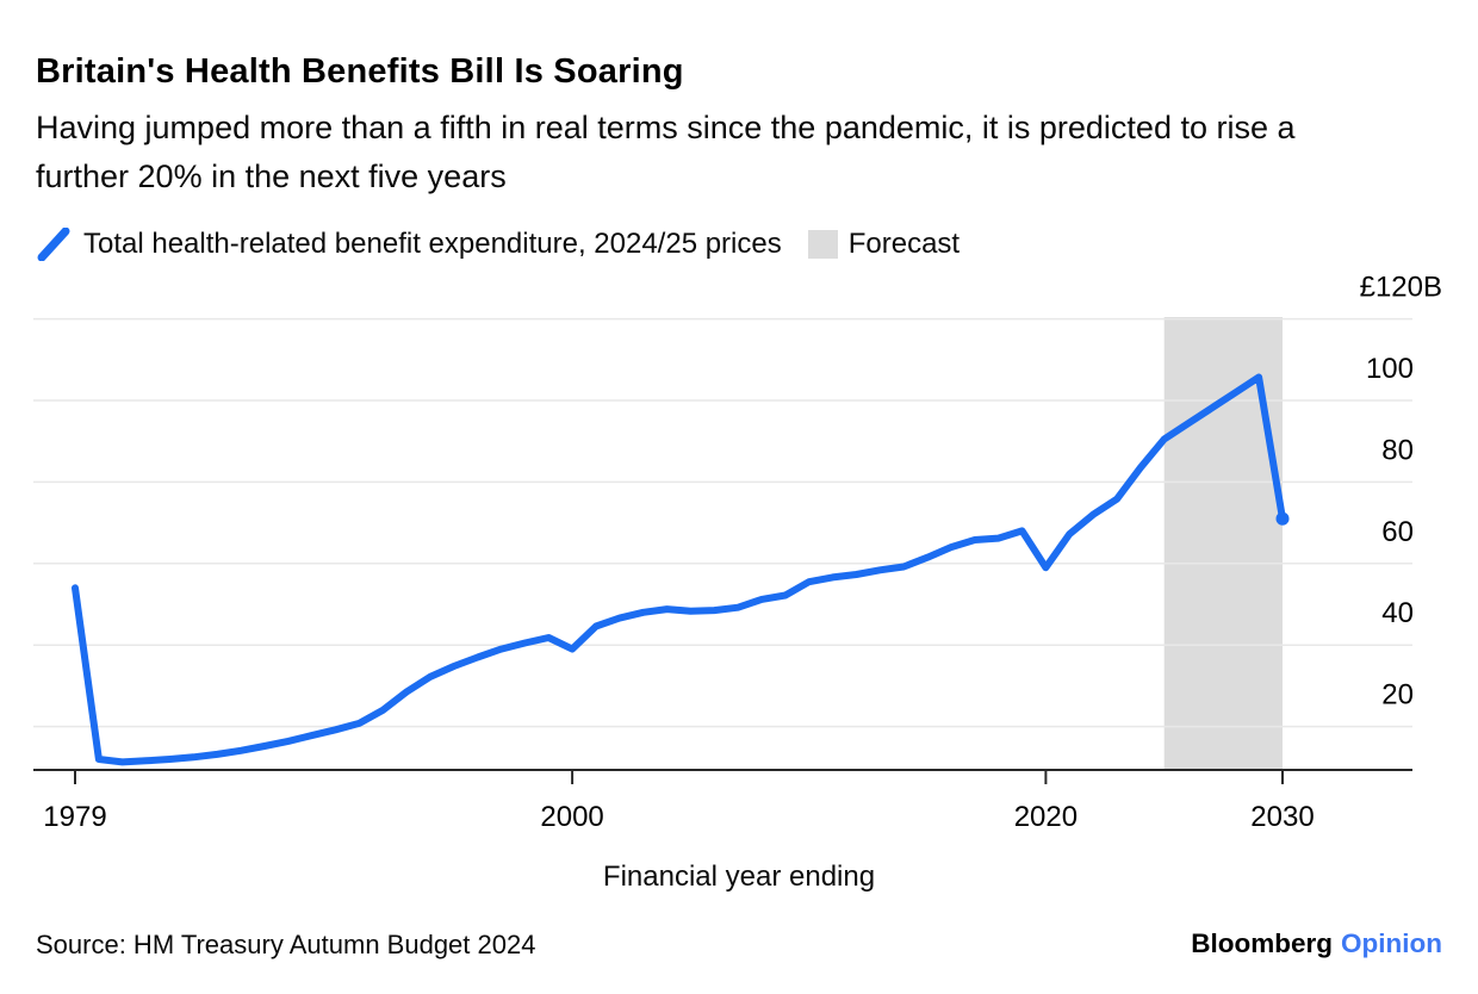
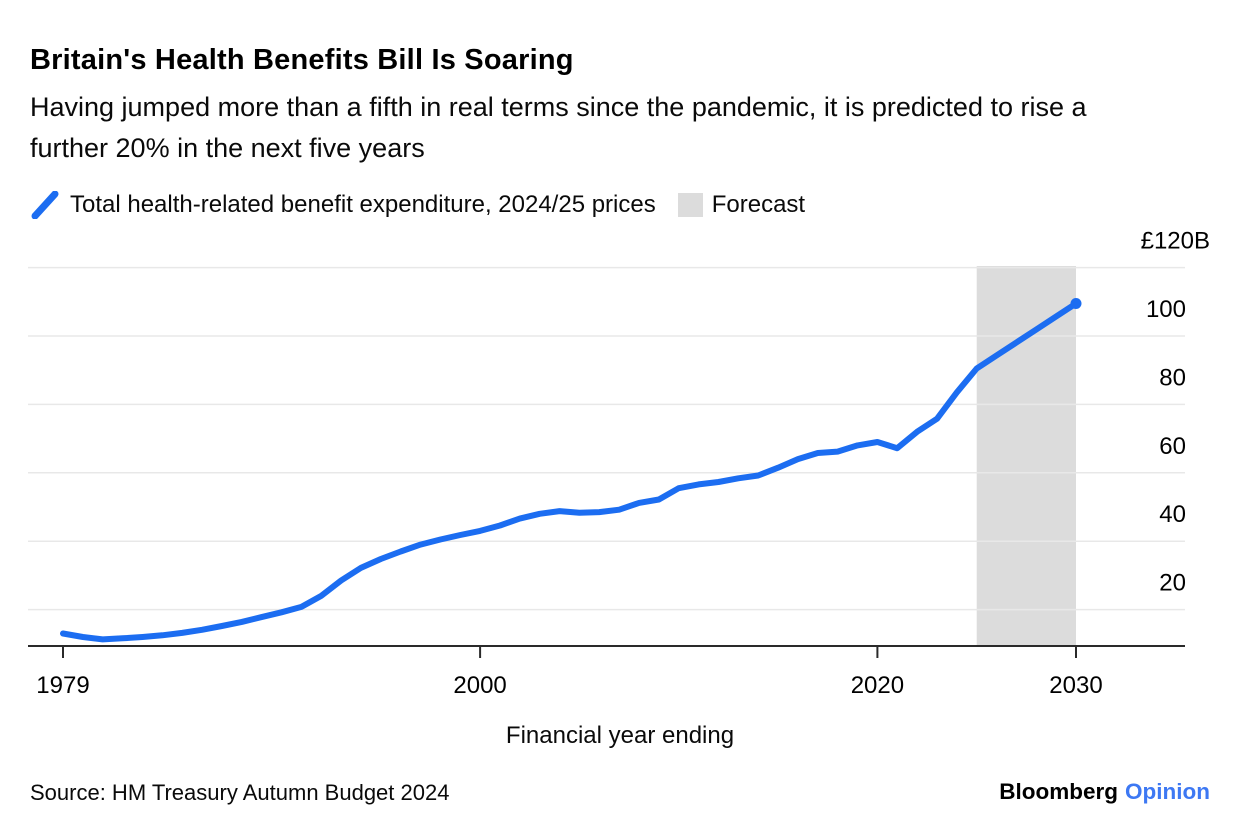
1979: 54 -> 13
2000: 39 -> 43
2020: 59 -> 69
2030: 71 -> 110
